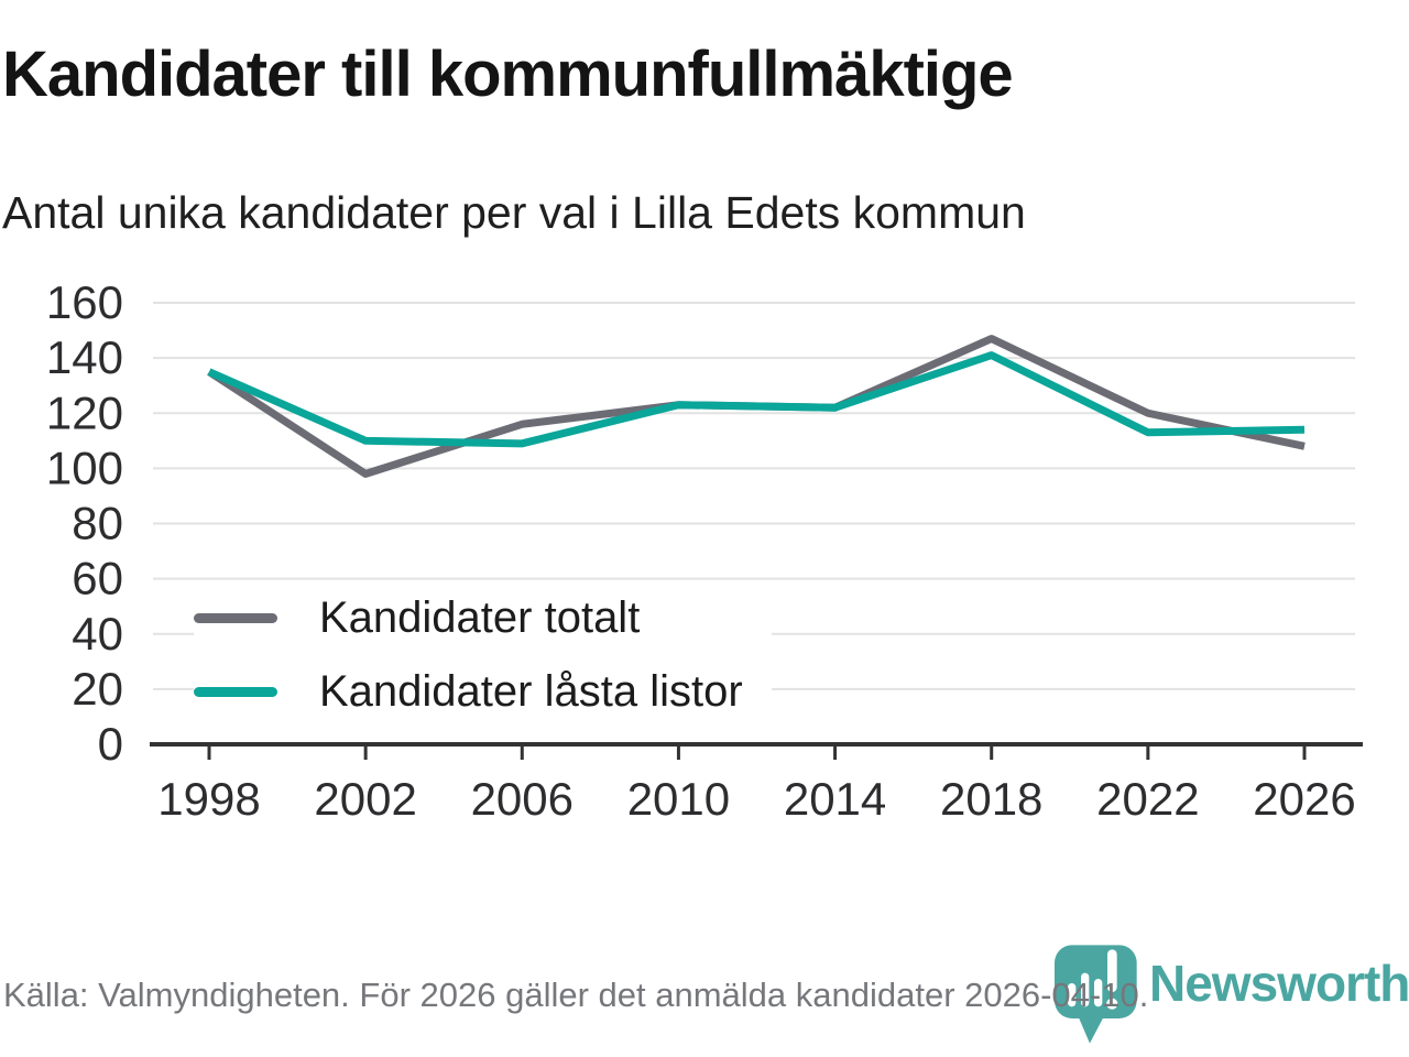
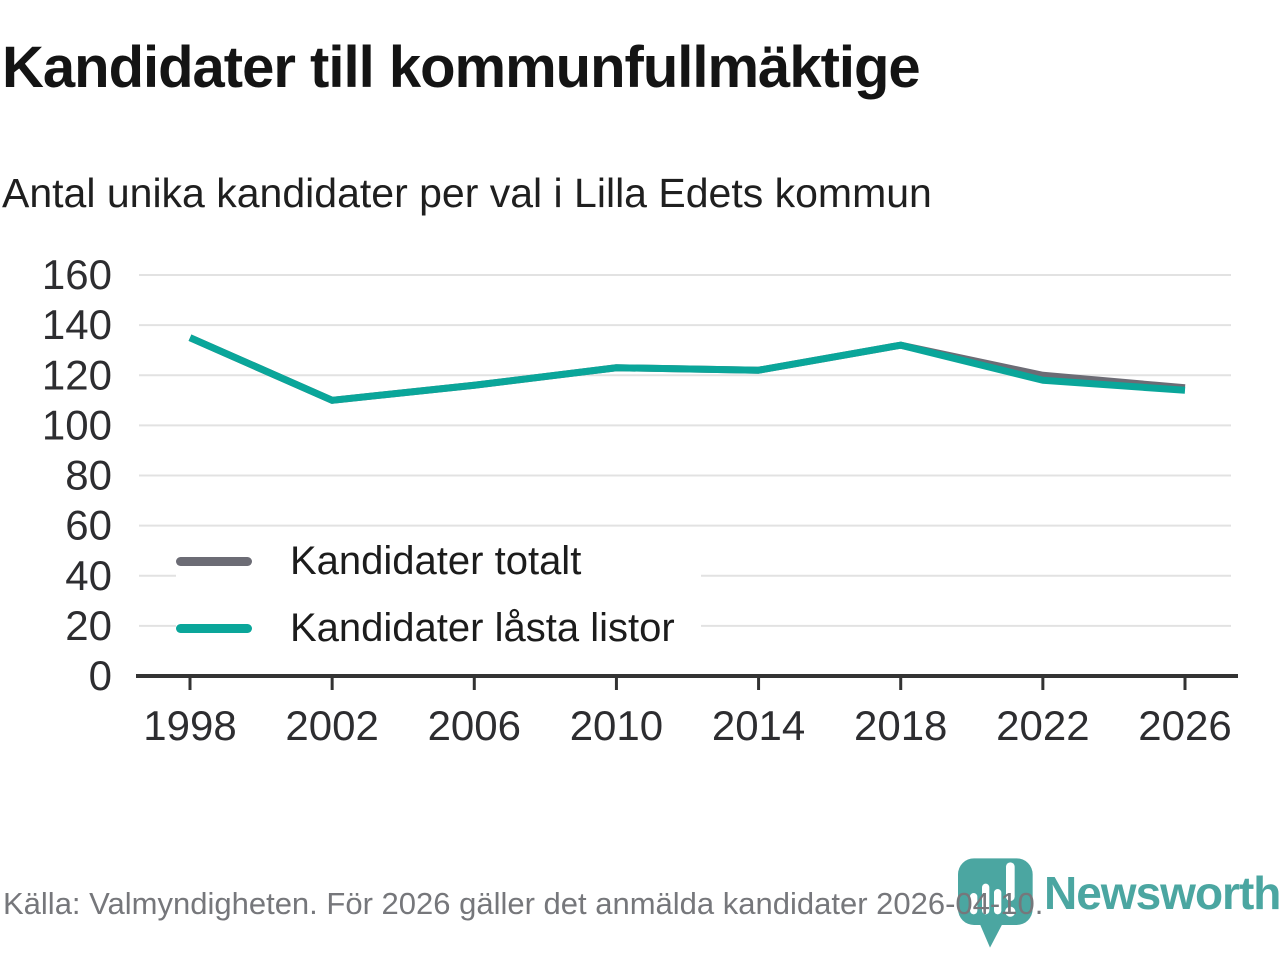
Kandidater totalt/2002: 98 -> 110
Kandidater låsta listor/2006: 109 -> 116
Kandidater totalt/2018: 147 -> 132
Kandidater låsta listor/2018: 141 -> 132
Kandidater låsta listor/2022: 113 -> 118
Kandidater totalt/2026: 108 -> 115
